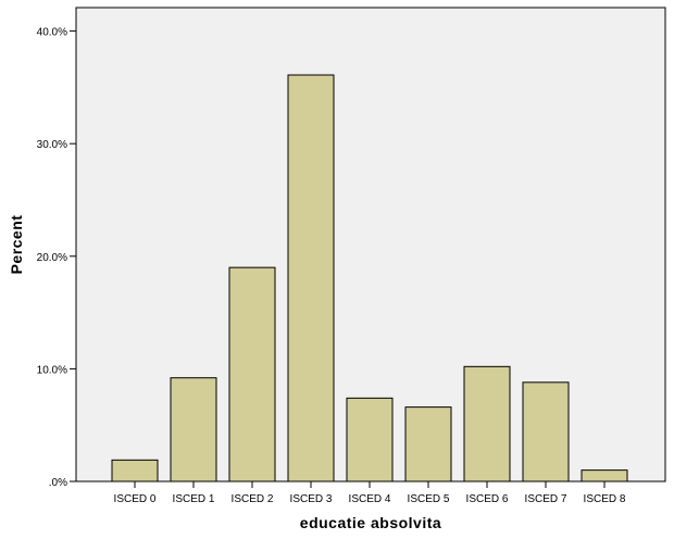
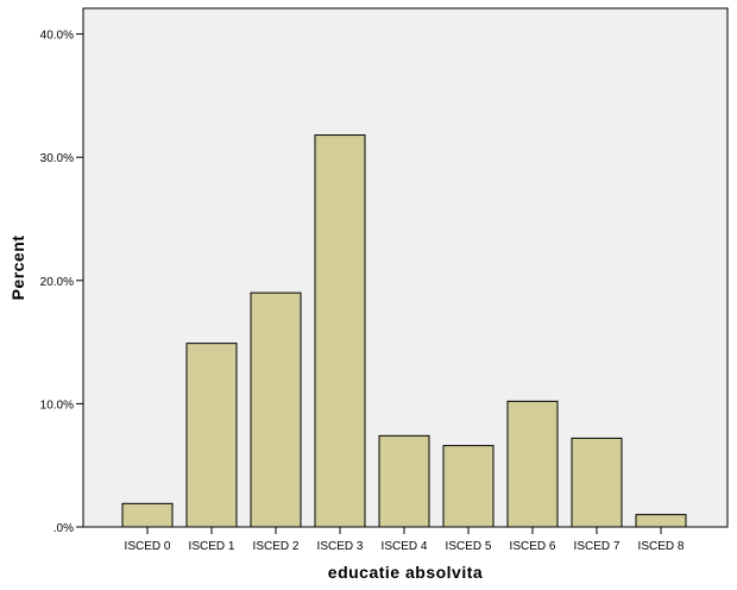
ISCED 1: 9.2% -> 14.9%
ISCED 3: 36.1% -> 31.8%
ISCED 7: 8.8% -> 7.2%
